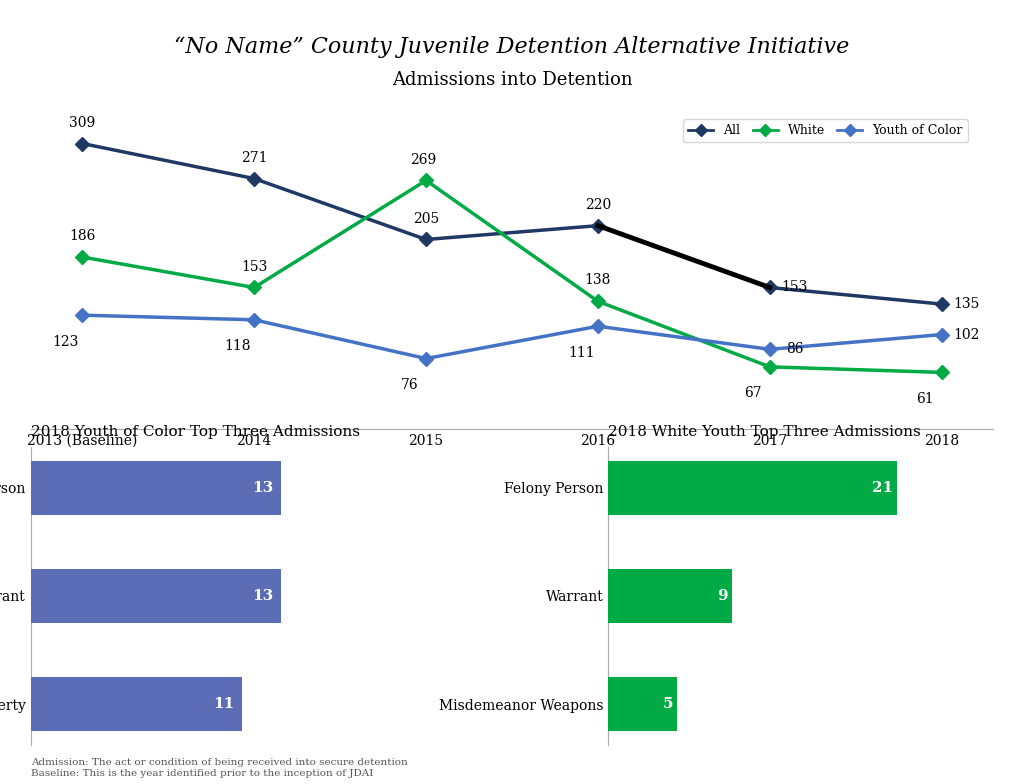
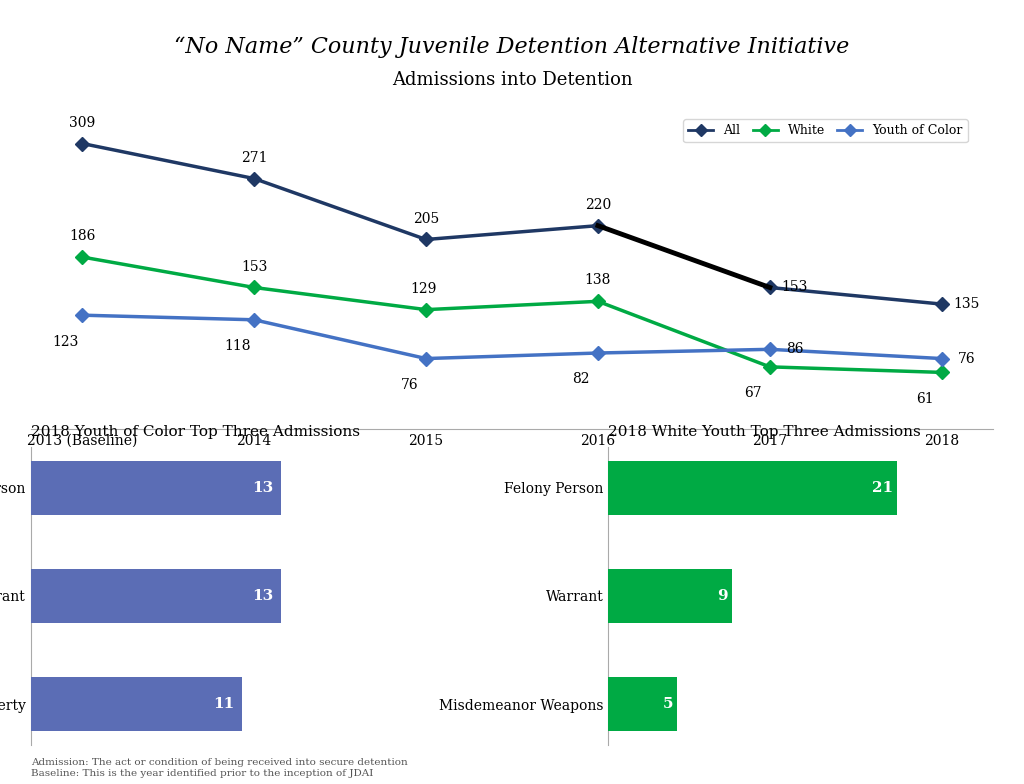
Admissions into Detention/White/2015: 269 -> 129
Admissions into Detention/Youth of Color/2016: 111 -> 82
Admissions into Detention/Youth of Color/2018: 102 -> 76
